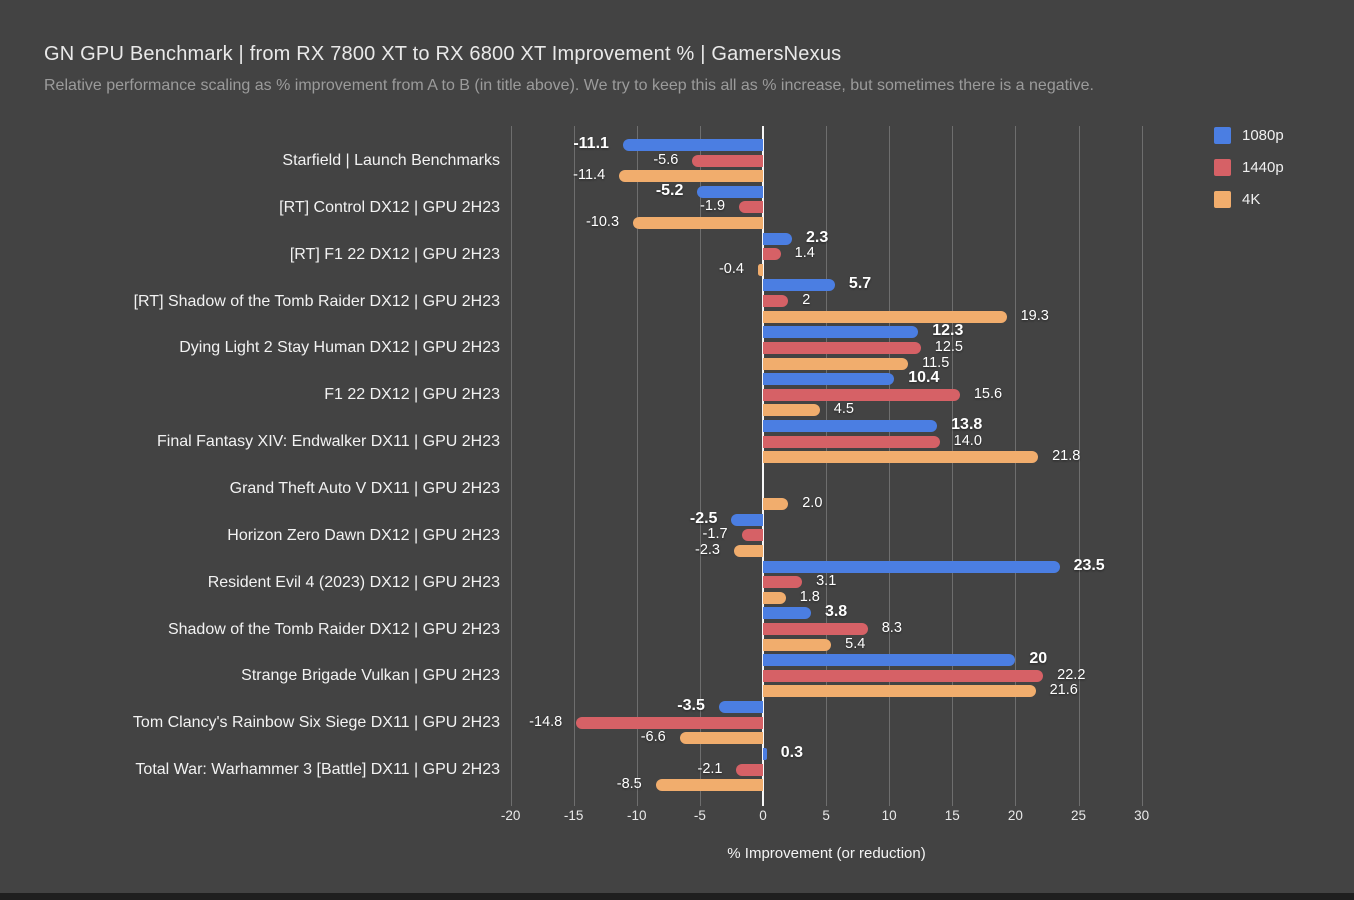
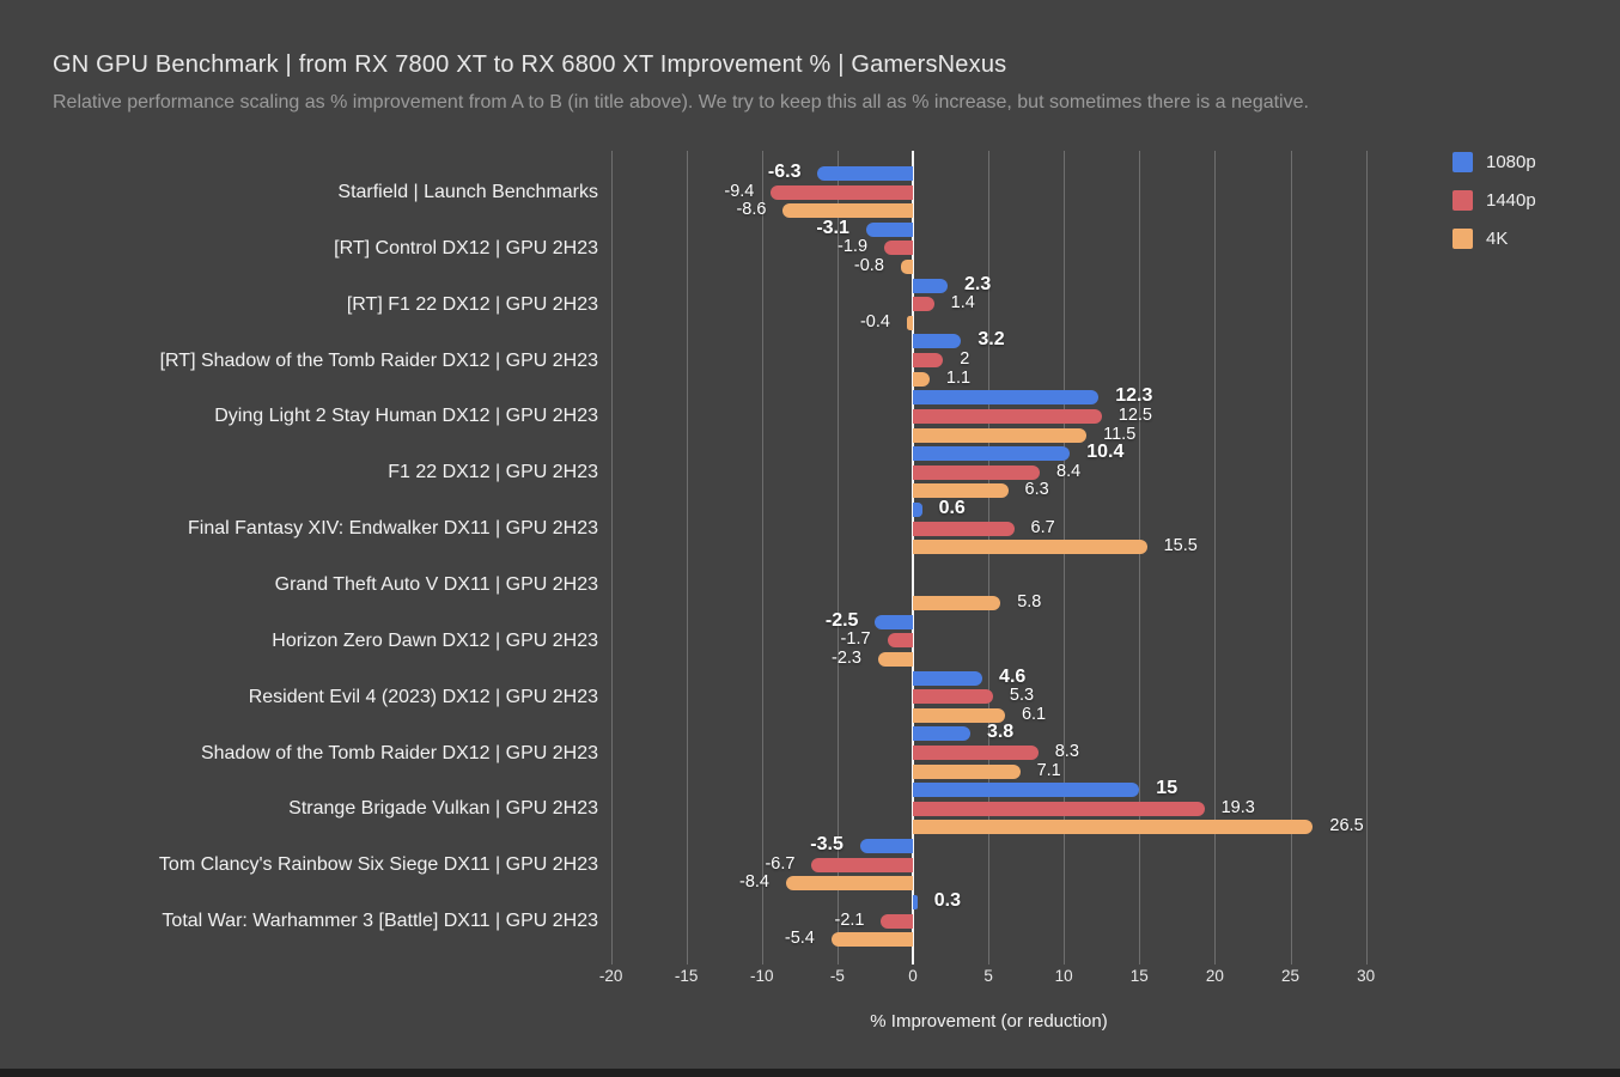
1080p/Starfield | Launch Benchmarks: -11.1 -> -6.3
1440p/Starfield | Launch Benchmarks: -5.6 -> -9.4
4K/Starfield | Launch Benchmarks: -11.4 -> -8.6
1080p/[RT] Control DX12 | GPU 2H23: -5.2 -> -3.1
4K/[RT] Control DX12 | GPU 2H23: -10.3 -> -0.8
1080p/[RT] Shadow of the Tomb Raider DX12 | GPU 2H23: 5.7 -> 3.2
4K/[RT] Shadow of the Tomb Raider DX12 | GPU 2H23: 19.3 -> 1.1
1440p/F1 22 DX12 | GPU 2H23: 15.6 -> 8.4
4K/F1 22 DX12 | GPU 2H23: 4.5 -> 6.3
1080p/Final Fantasy XIV: Endwalker DX11 | GPU 2H23: 13.8 -> 0.6
1440p/Final Fantasy XIV: Endwalker DX11 | GPU 2H23: 14.0 -> 6.7
4K/Final Fantasy XIV: Endwalker DX11 | GPU 2H23: 21.8 -> 15.5
4K/Grand Theft Auto V DX11 | GPU 2H23: 2.0 -> 5.8
1080p/Resident Evil 4 (2023) DX12 | GPU 2H23: 23.5 -> 4.6
1440p/Resident Evil 4 (2023) DX12 | GPU 2H23: 3.1 -> 5.3
4K/Resident Evil 4 (2023) DX12 | GPU 2H23: 1.8 -> 6.1
4K/Shadow of the Tomb Raider DX12 | GPU 2H23: 5.4 -> 7.1
1080p/Strange Brigade Vulkan | GPU 2H23: 20 -> 15
1440p/Strange Brigade Vulkan | GPU 2H23: 22.2 -> 19.3
4K/Strange Brigade Vulkan | GPU 2H23: 21.6 -> 26.5
1440p/Tom Clancy's Rainbow Six Siege DX11 | GPU 2H23: -14.8 -> -6.7
4K/Tom Clancy's Rainbow Six Siege DX11 | GPU 2H23: -6.6 -> -8.4
4K/Total War: Warhammer 3 [Battle] DX11 | GPU 2H23: -8.5 -> -5.4
